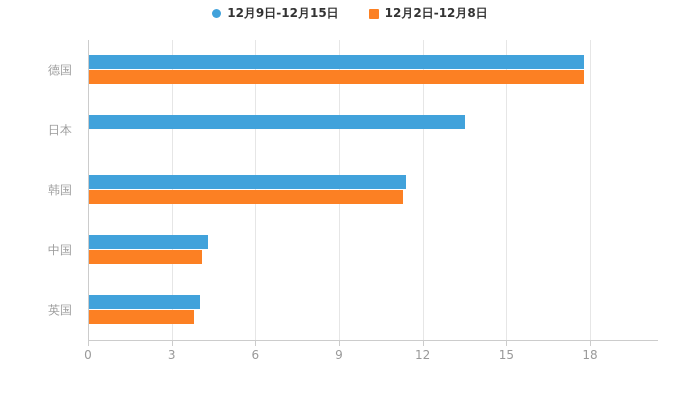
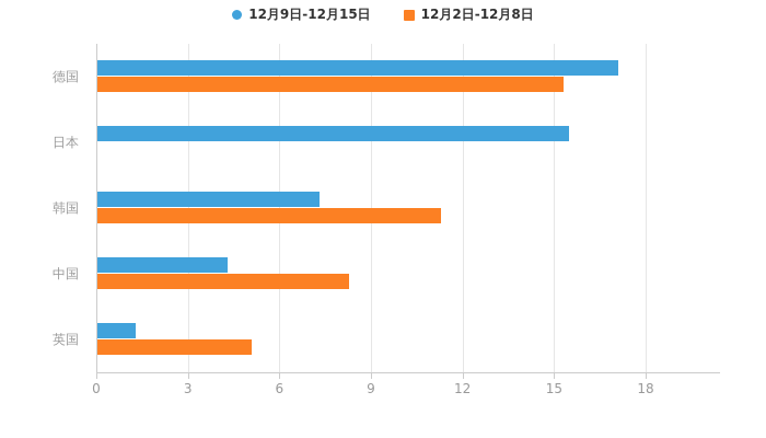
12月9日-12月15日/德国: 17.8 -> 17.1
12月2日-12月8日/德国: 17.8 -> 15.3
12月9日-12月15日/日本: 13.5 -> 15.5
12月9日-12月15日/韩国: 11.4 -> 7.3
12月2日-12月8日/中国: 4.1 -> 8.3
12月9日-12月15日/英国: 4.0 -> 1.3
12月2日-12月8日/英国: 3.8 -> 5.1
